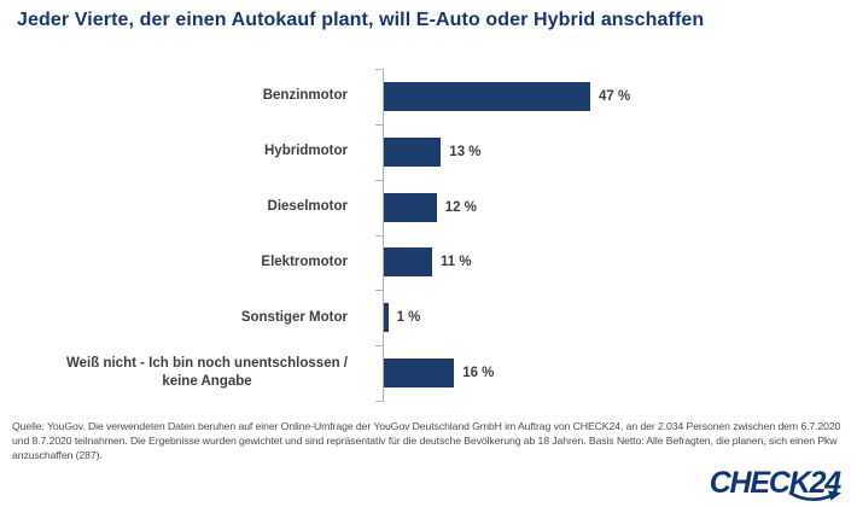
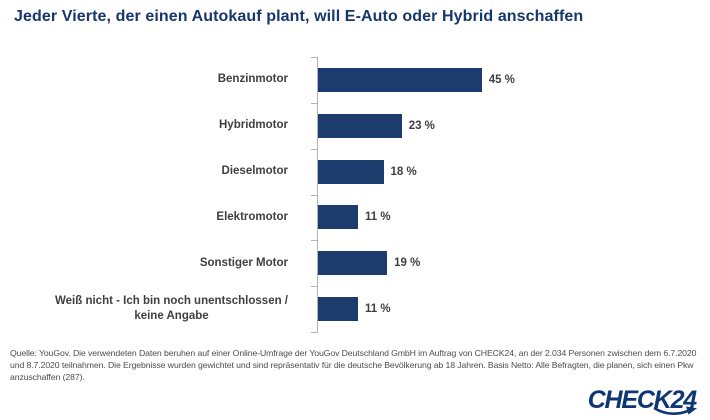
Benzinmotor: 47 -> 45
Hybridmotor: 13 -> 23
Dieselmotor: 12 -> 18
Sonstiger Motor: 1 -> 19
Weiß nicht - Ich bin noch unentschlossen / keine Angabe: 16 -> 11
